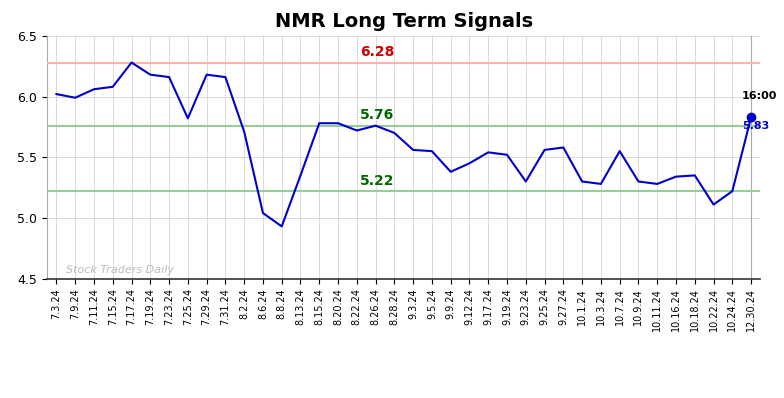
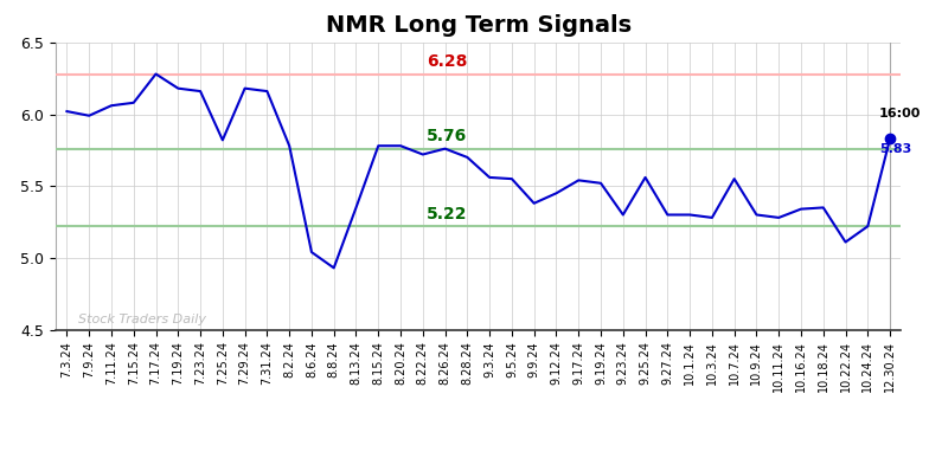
8.2.24: 5.71 -> 5.78
9.27.24: 5.58 -> 5.30
